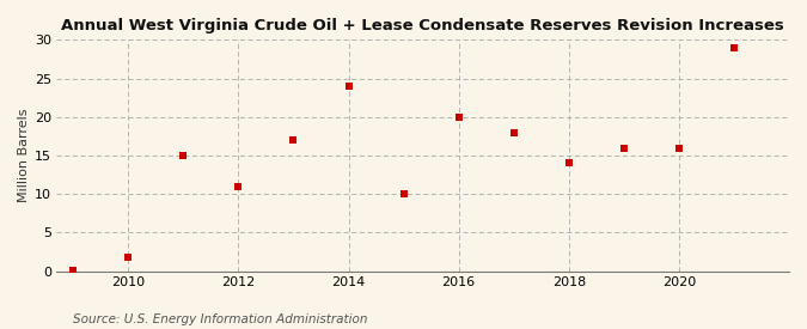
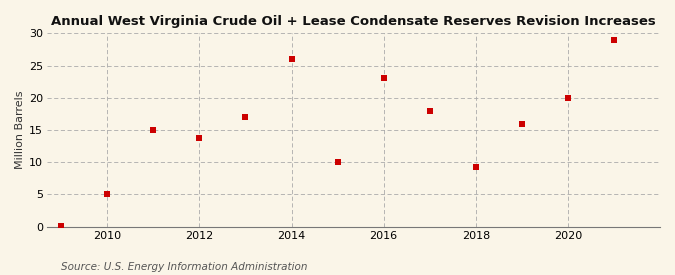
2010: 1.8 -> 5.0
2012: 11.0 -> 13.8
2014: 24.0 -> 26.0
2016: 20.0 -> 23.0
2018: 14.0 -> 9.2
2020: 16.0 -> 20.0
